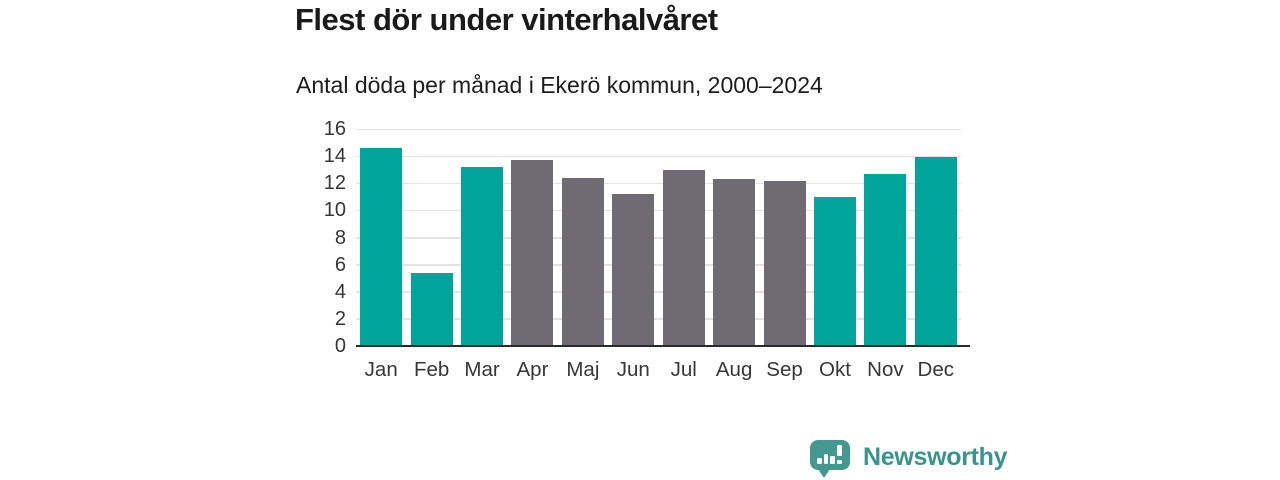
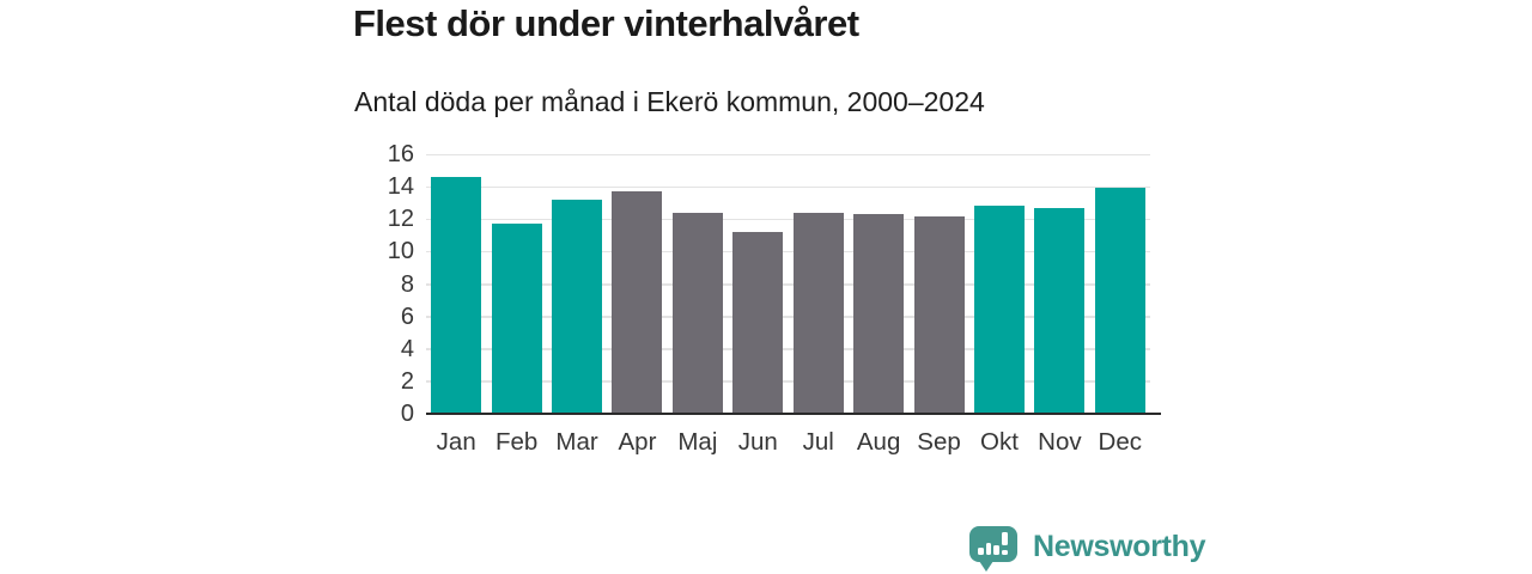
Feb: 5.4 -> 11.7
Jul: 13.0 -> 12.4
Okt: 11.0 -> 12.8
